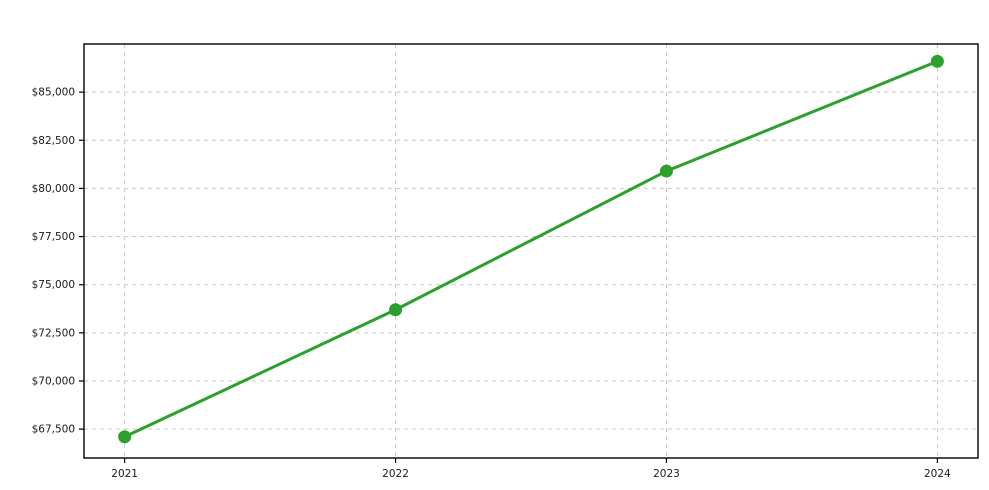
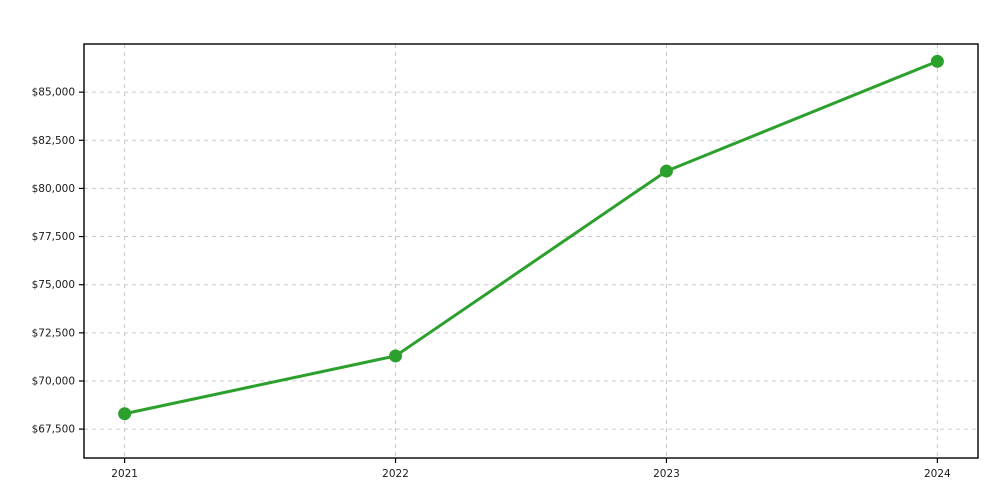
2021: $67100 -> $68300
2022: $73700 -> $71300
